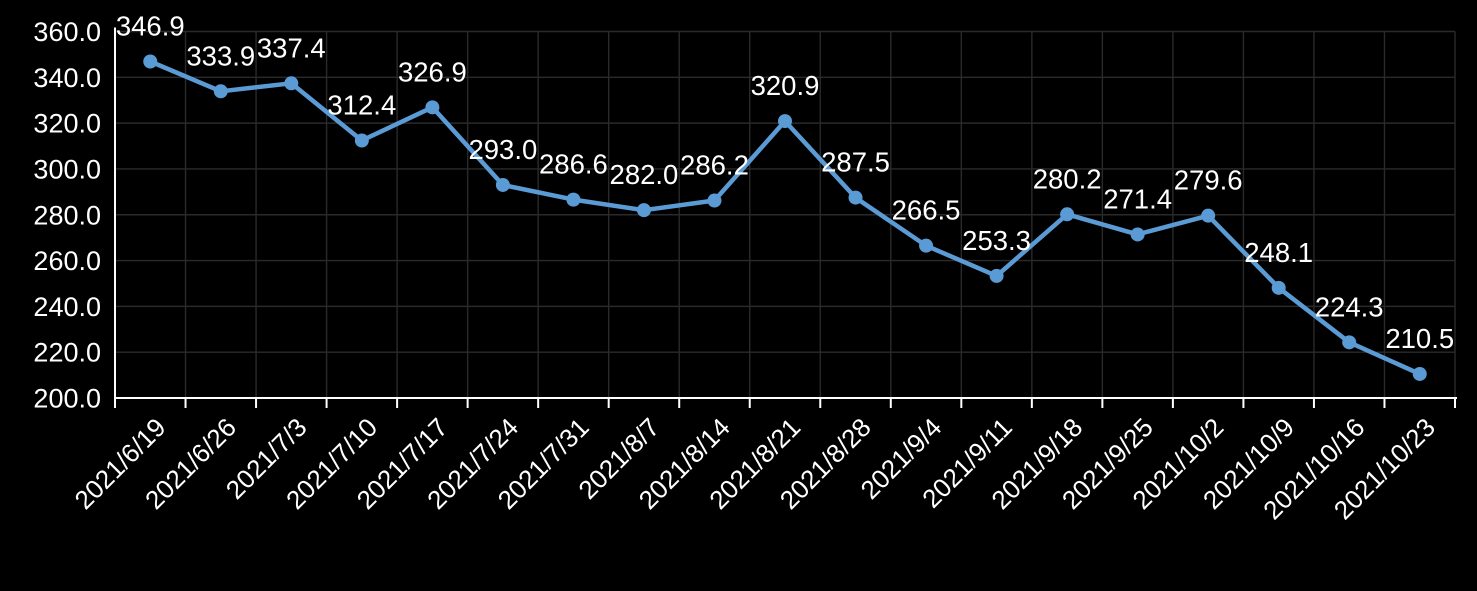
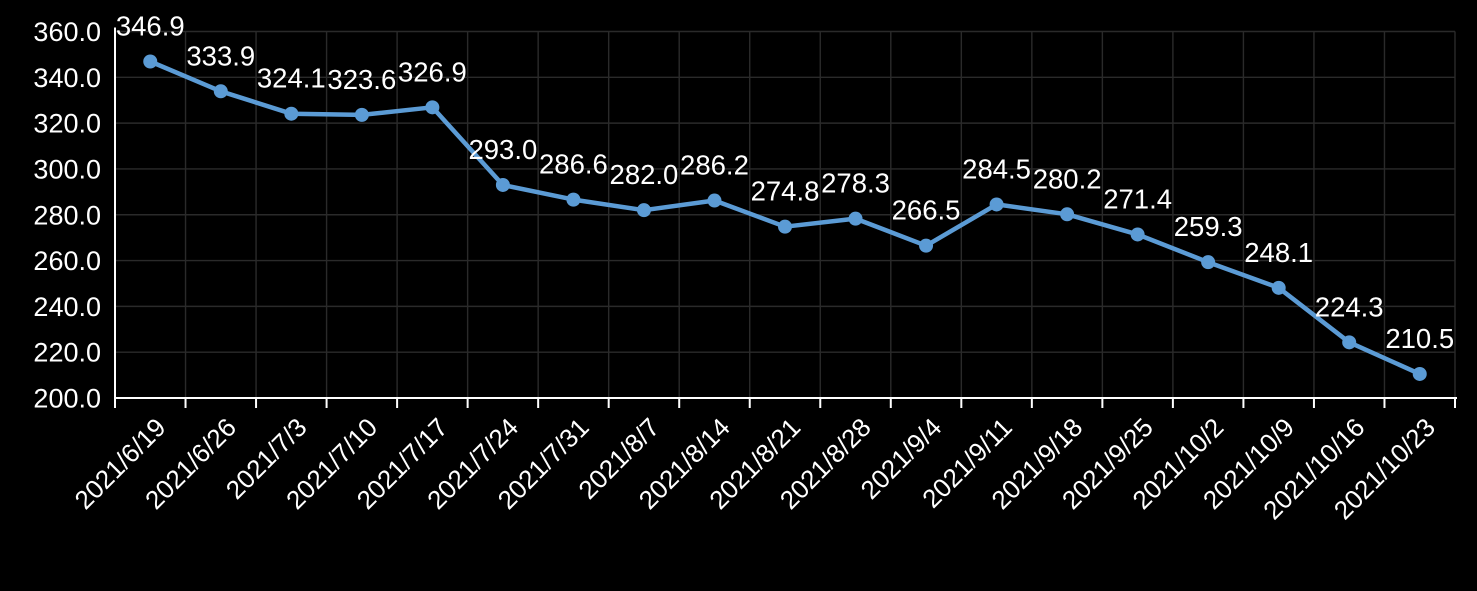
2021/7/3: 337.4 -> 324.1
2021/7/10: 312.4 -> 323.6
2021/8/21: 320.9 -> 274.8
2021/8/28: 287.5 -> 278.3
2021/9/11: 253.3 -> 284.5
2021/10/2: 279.6 -> 259.3
